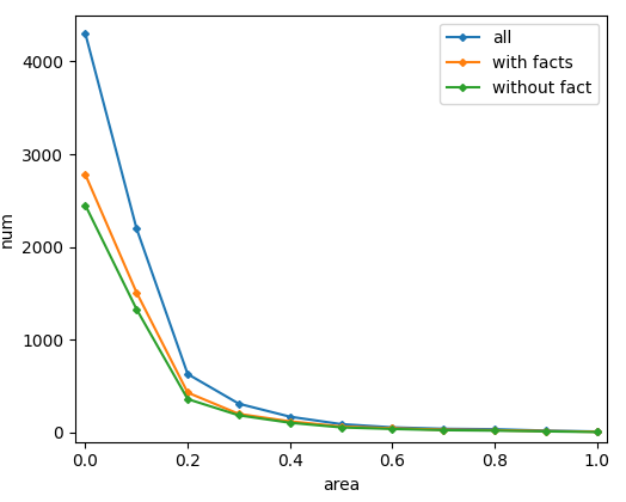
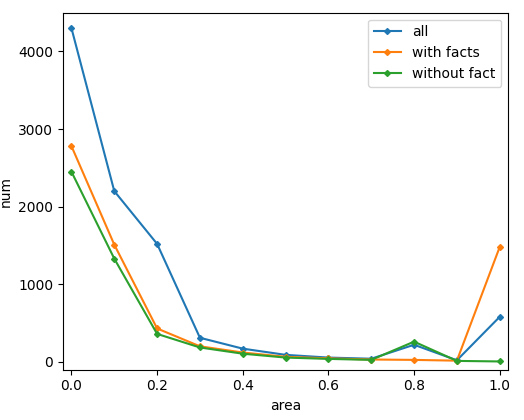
all/0.2: 630 -> 1520
all/0.8: 40 -> 220
without fact/0.8: 20 -> 260
all/1.0: 10 -> 580
with facts/1.0: 10 -> 1480
